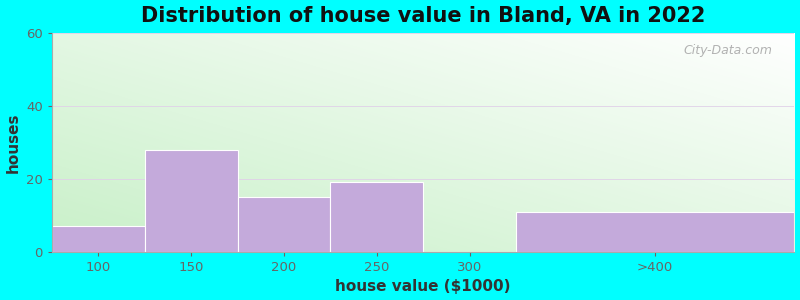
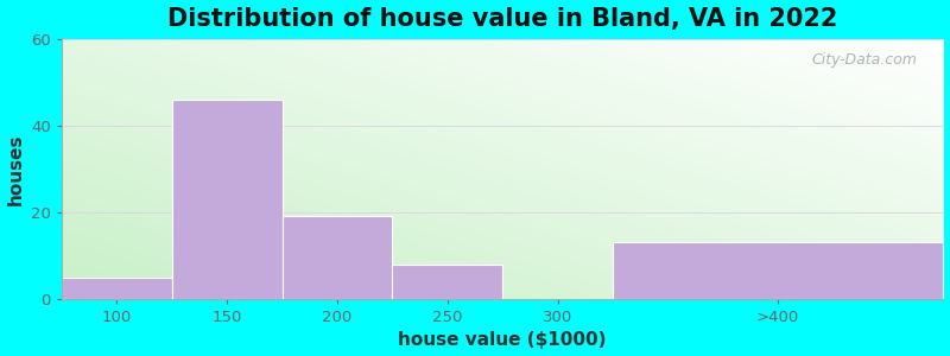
100: 7 -> 5
150: 28 -> 46
200: 15 -> 19
250: 19 -> 8
>400: 11 -> 13
